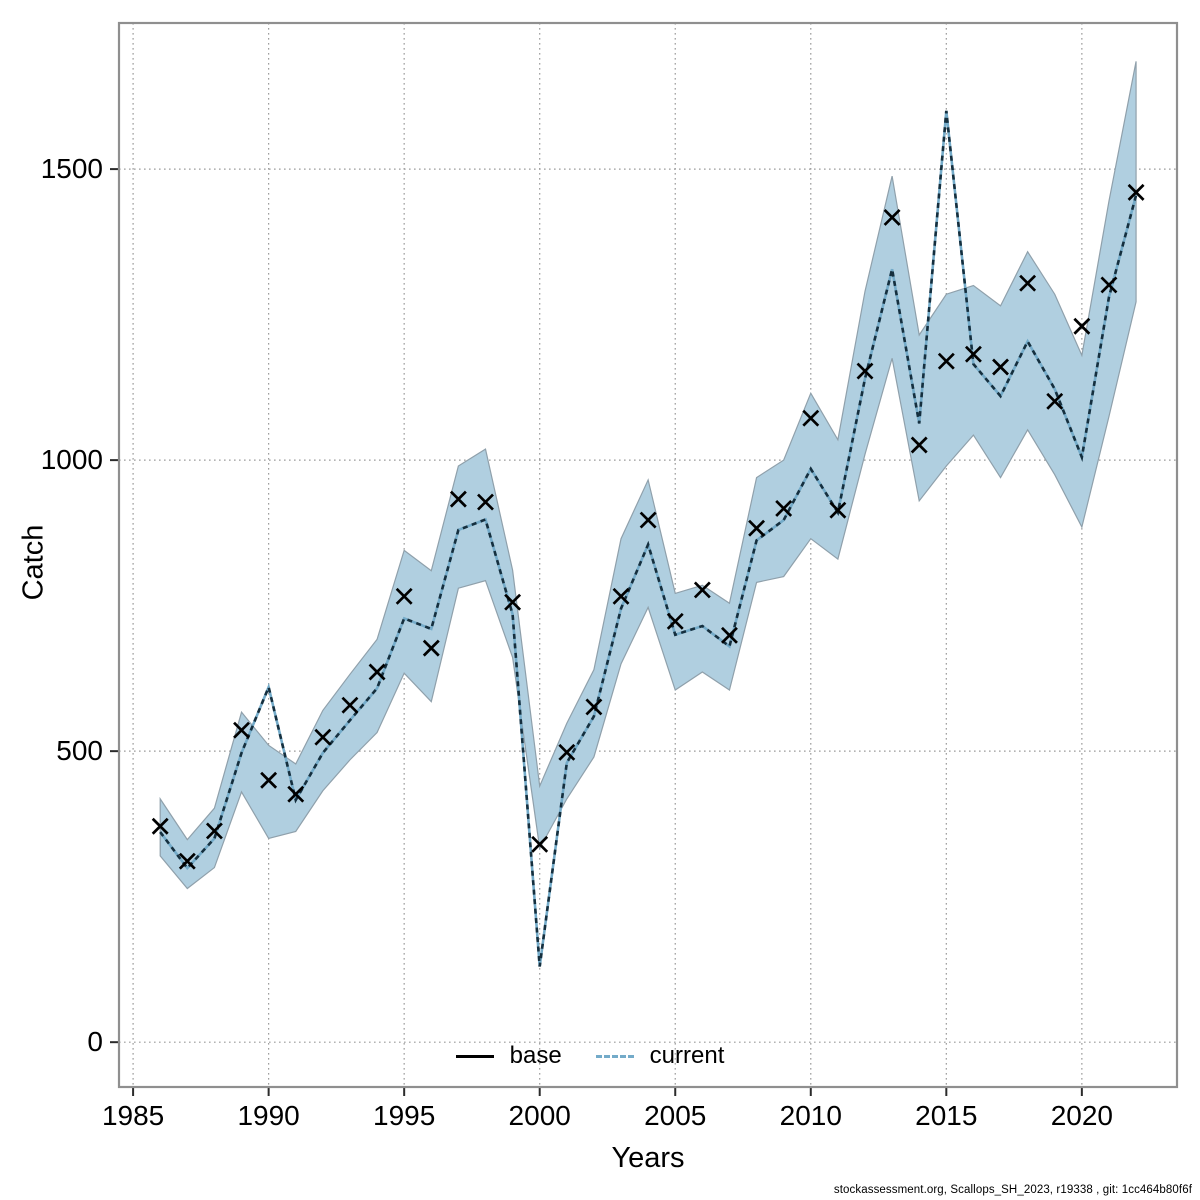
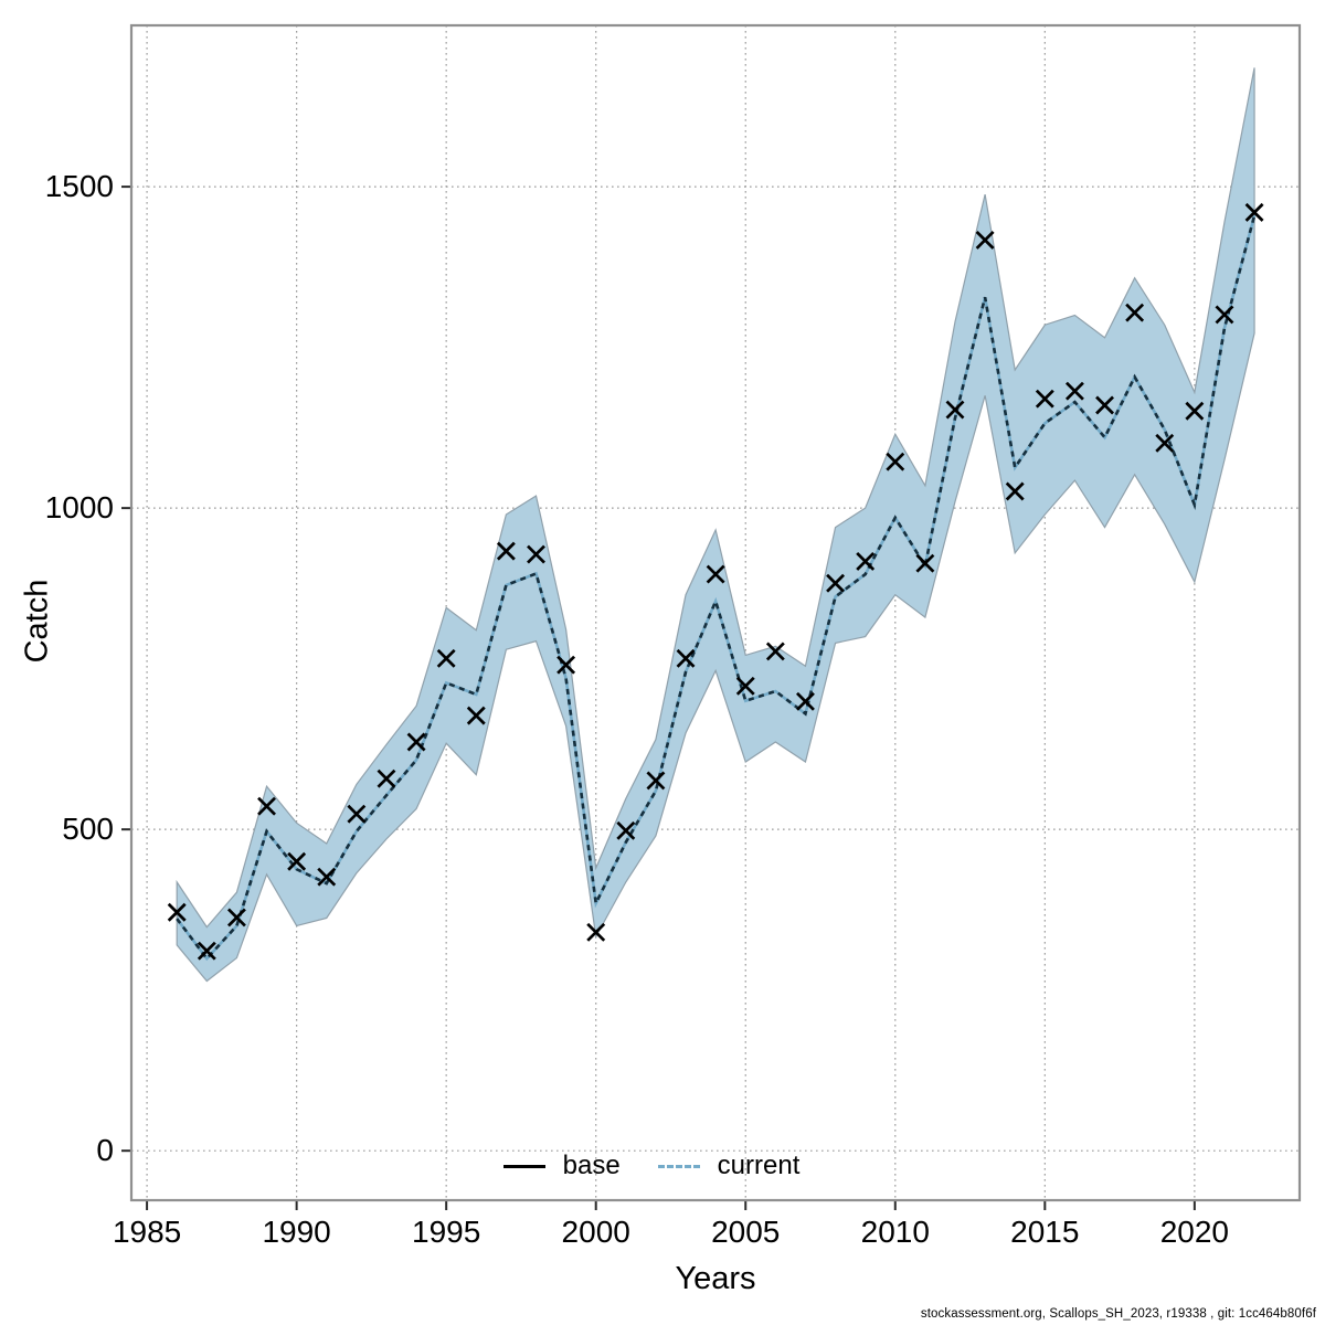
current/1990: 610 -> 440
current/2000: 130 -> 380
current/2015: 1600 -> 1130
base/2020: 1230 -> 1150
